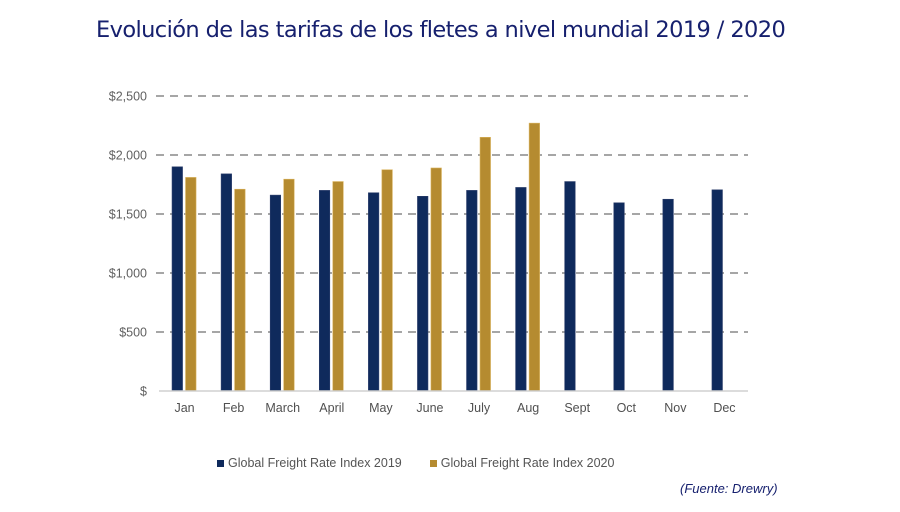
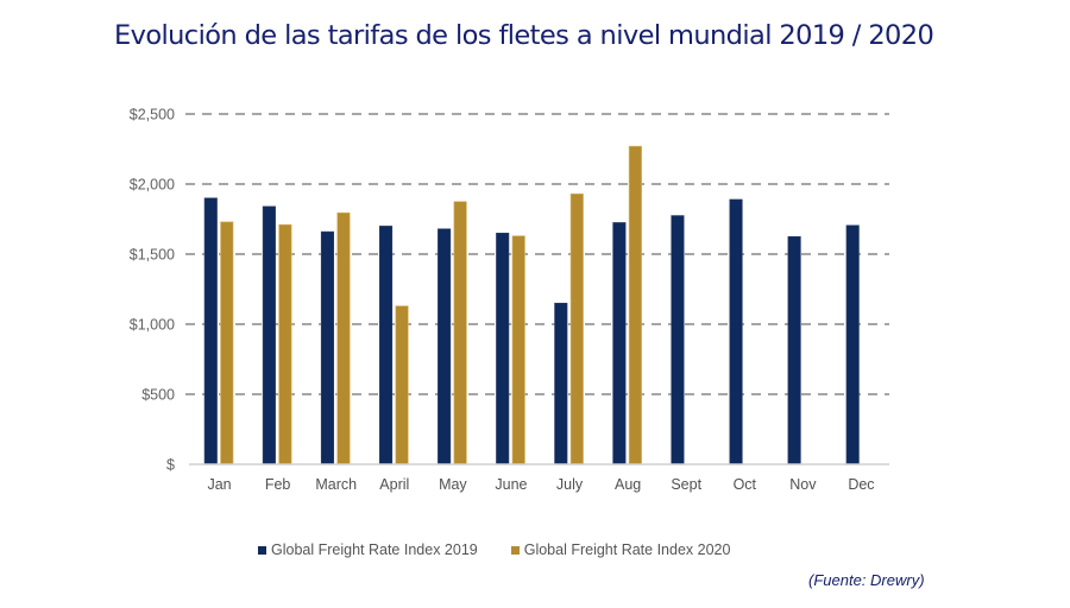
Global Freight Rate Index 2020/Jan: $1810 -> $1730
Global Freight Rate Index 2020/April: $1780 -> $1130
Global Freight Rate Index 2020/June: $1890 -> $1630
Global Freight Rate Index 2019/July: $1700 -> $1150
Global Freight Rate Index 2020/July: $2150 -> $1930
Global Freight Rate Index 2019/Oct: $1600 -> $1890
